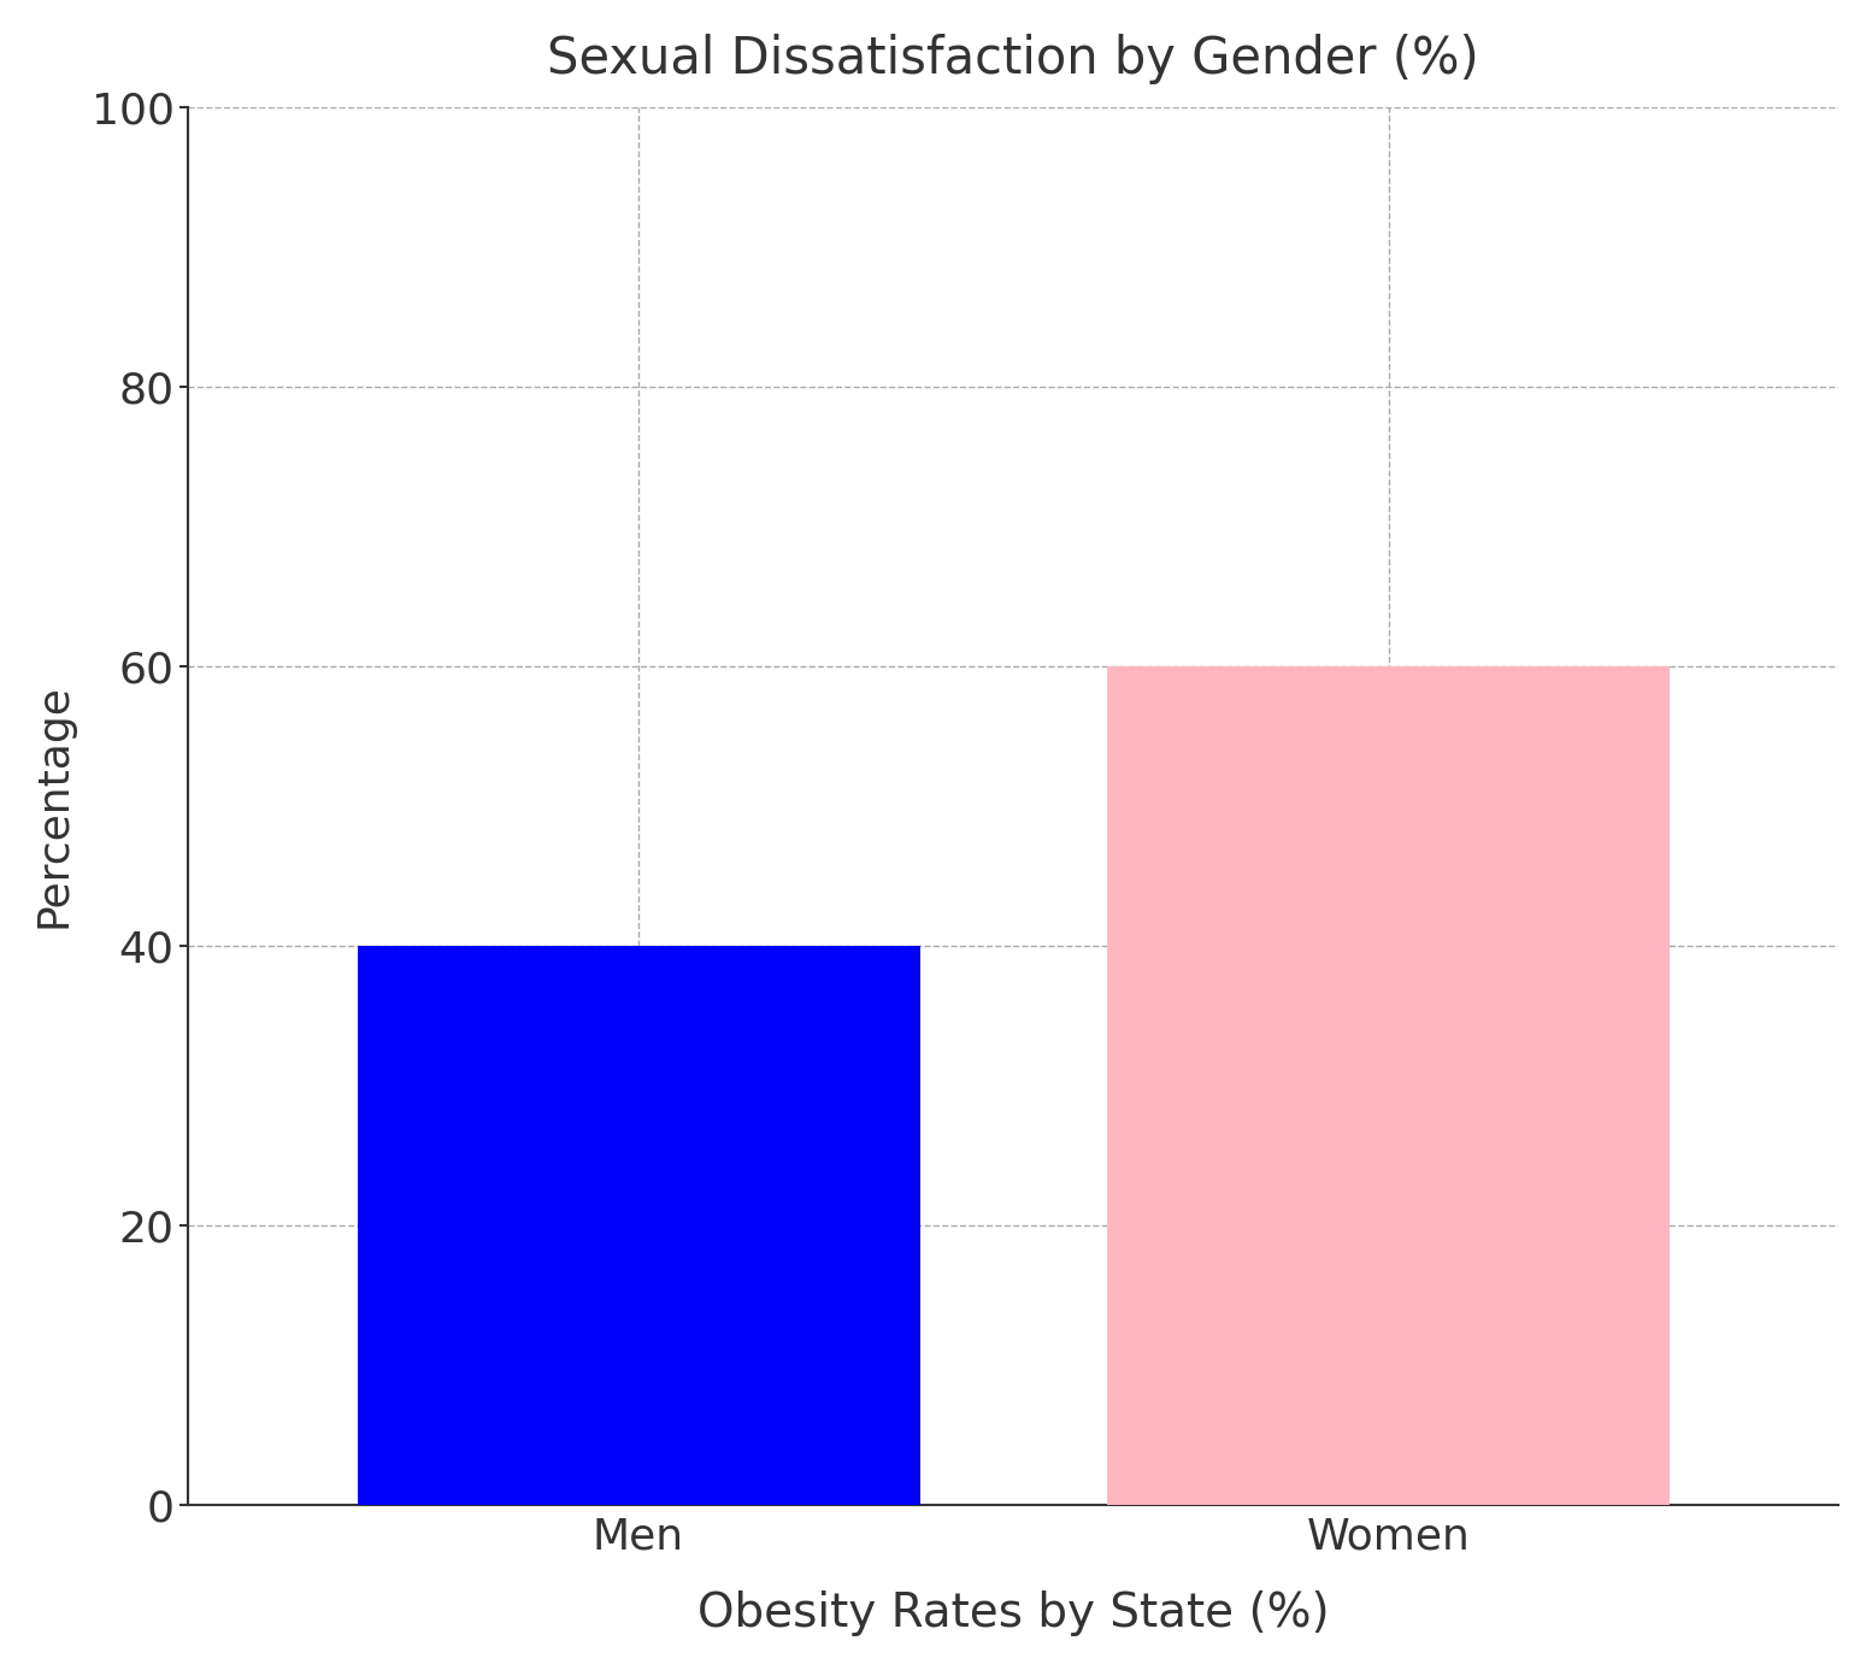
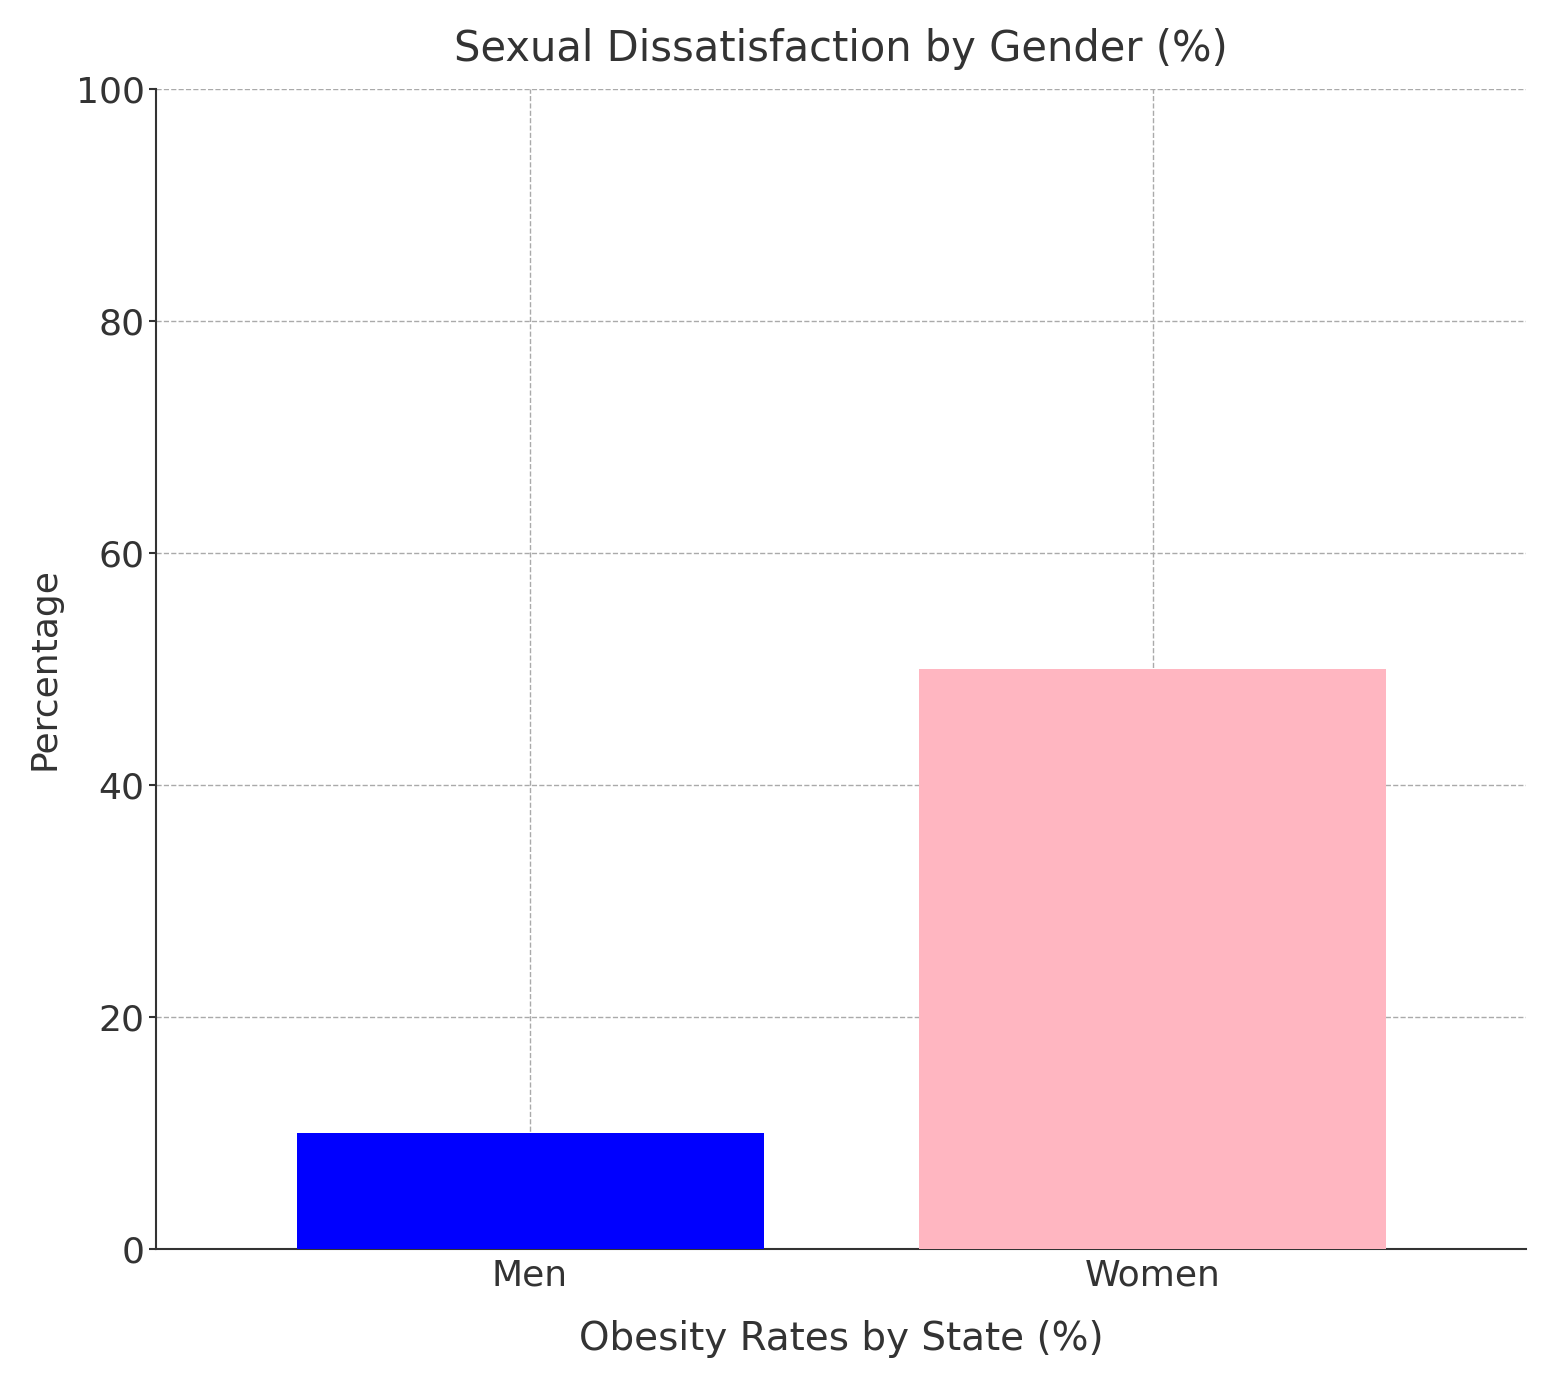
Men: 40 -> 10
Women: 60 -> 50
